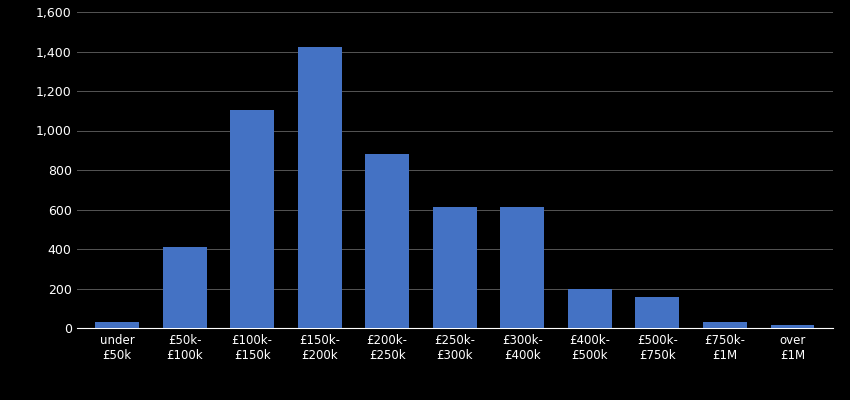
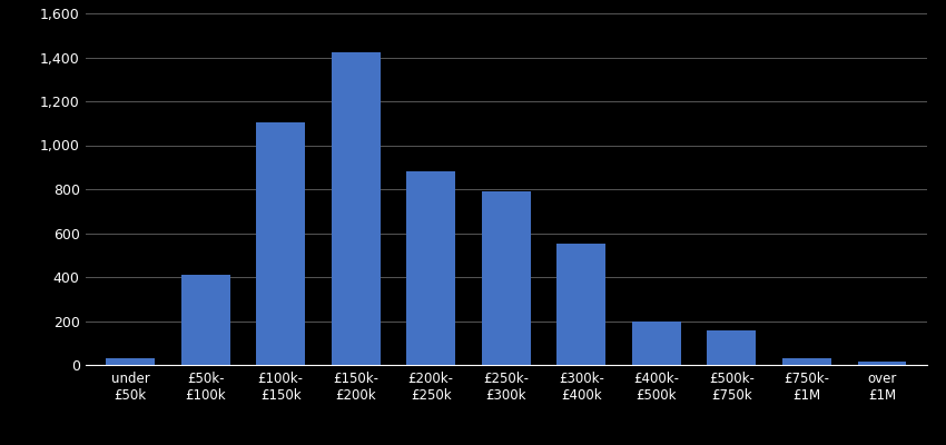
£250k- £300k: 620 -> 790
£300k- £400k: 620 -> 550
